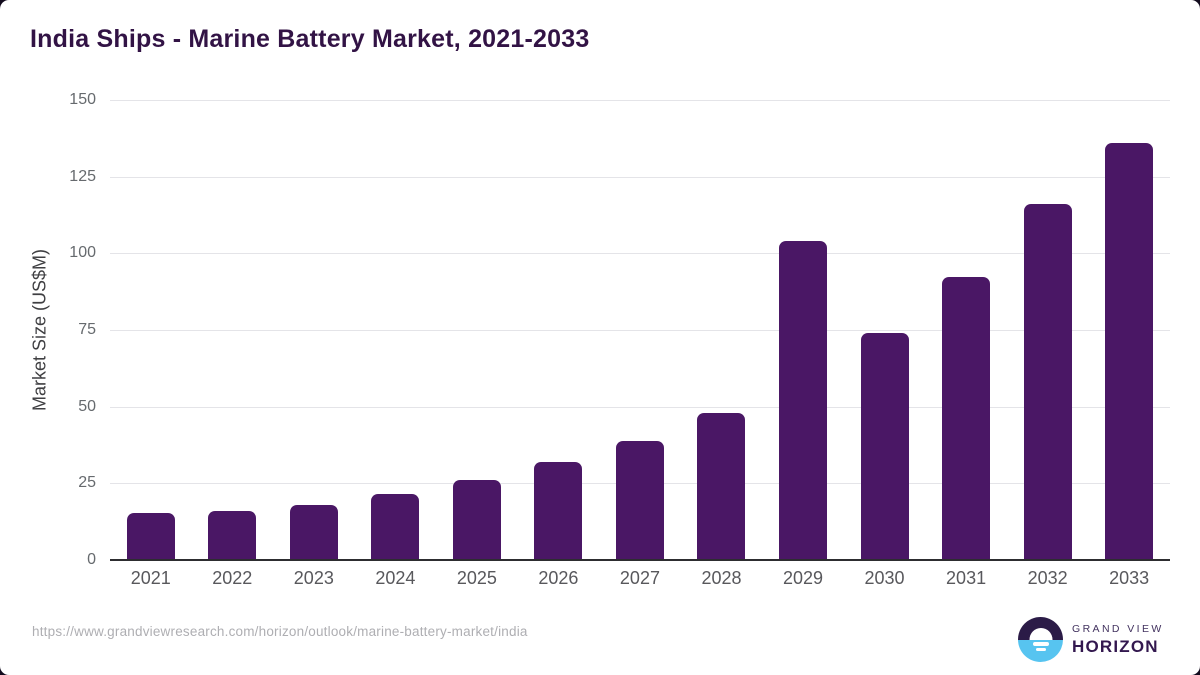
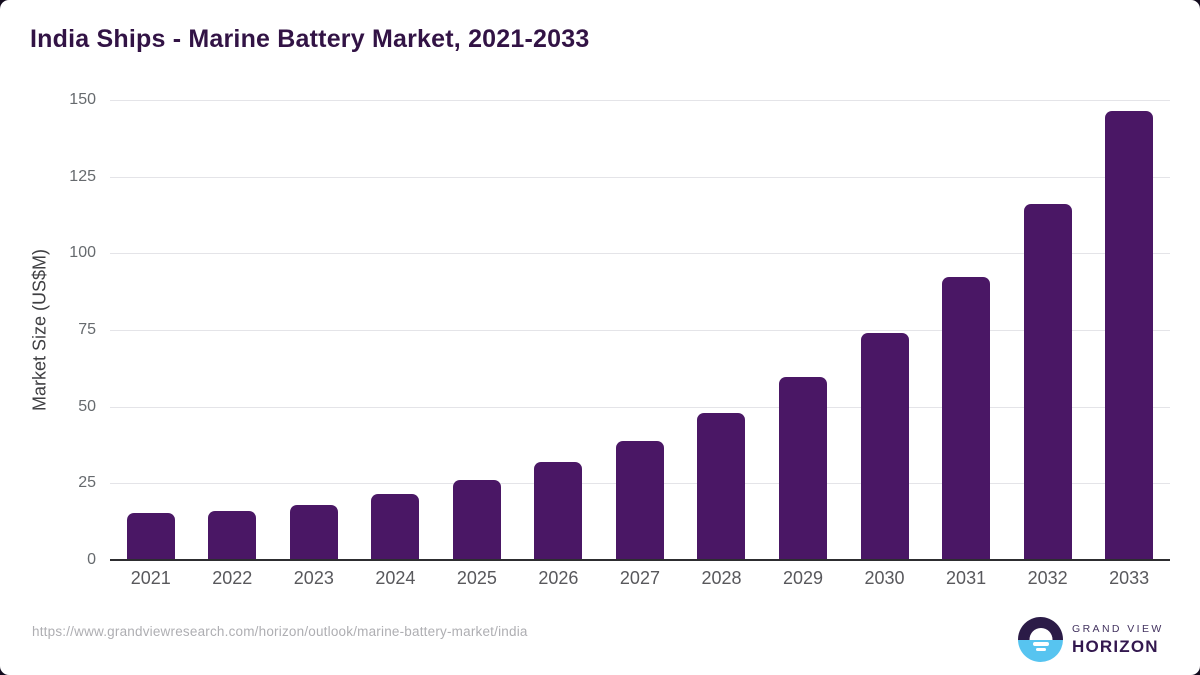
2029: 104 -> 60
2033: 136 -> 146
